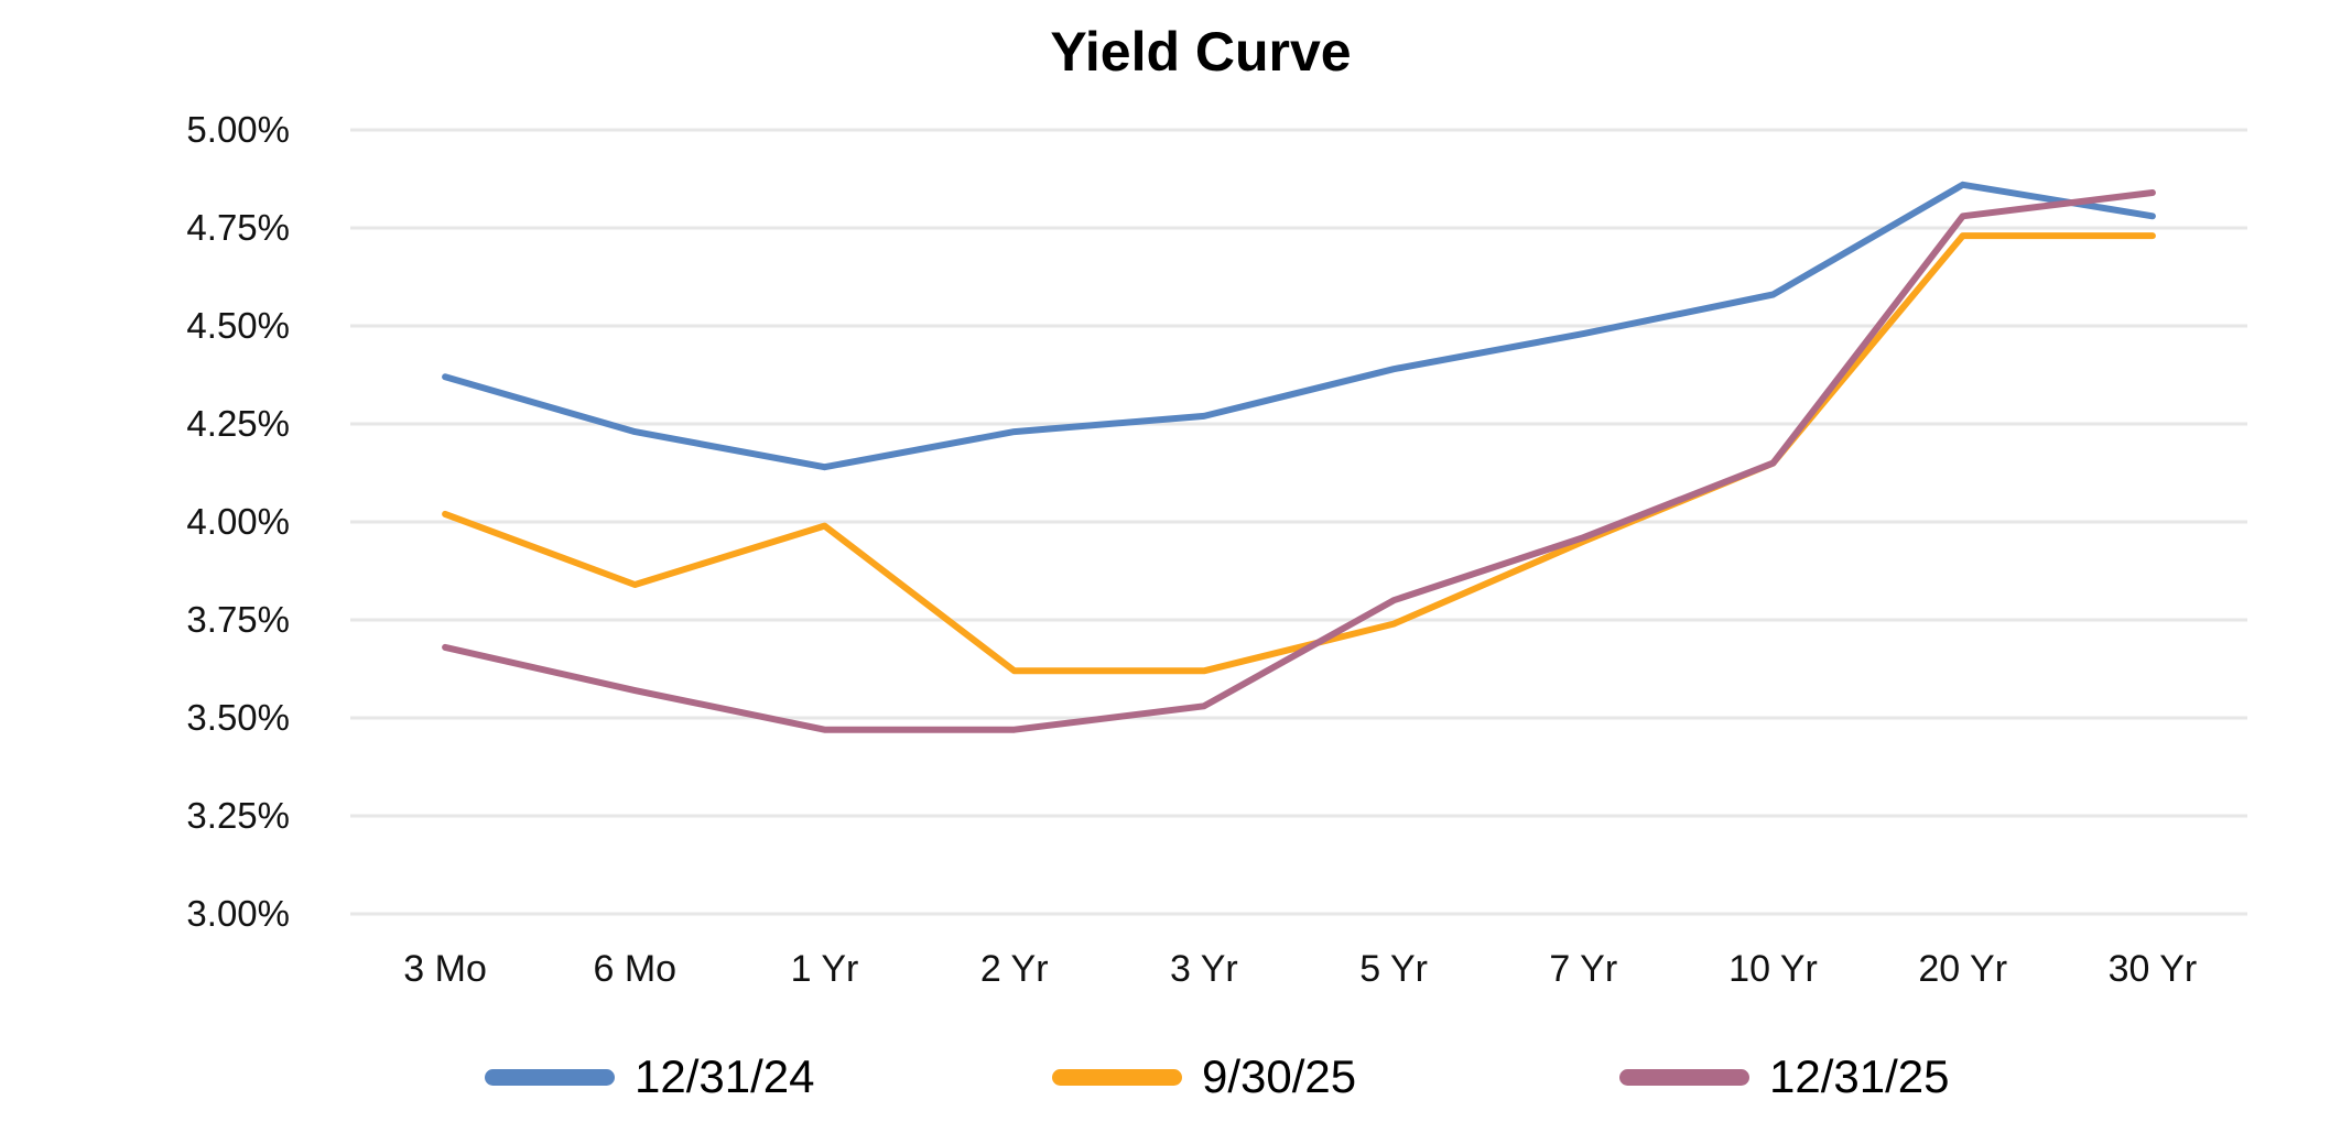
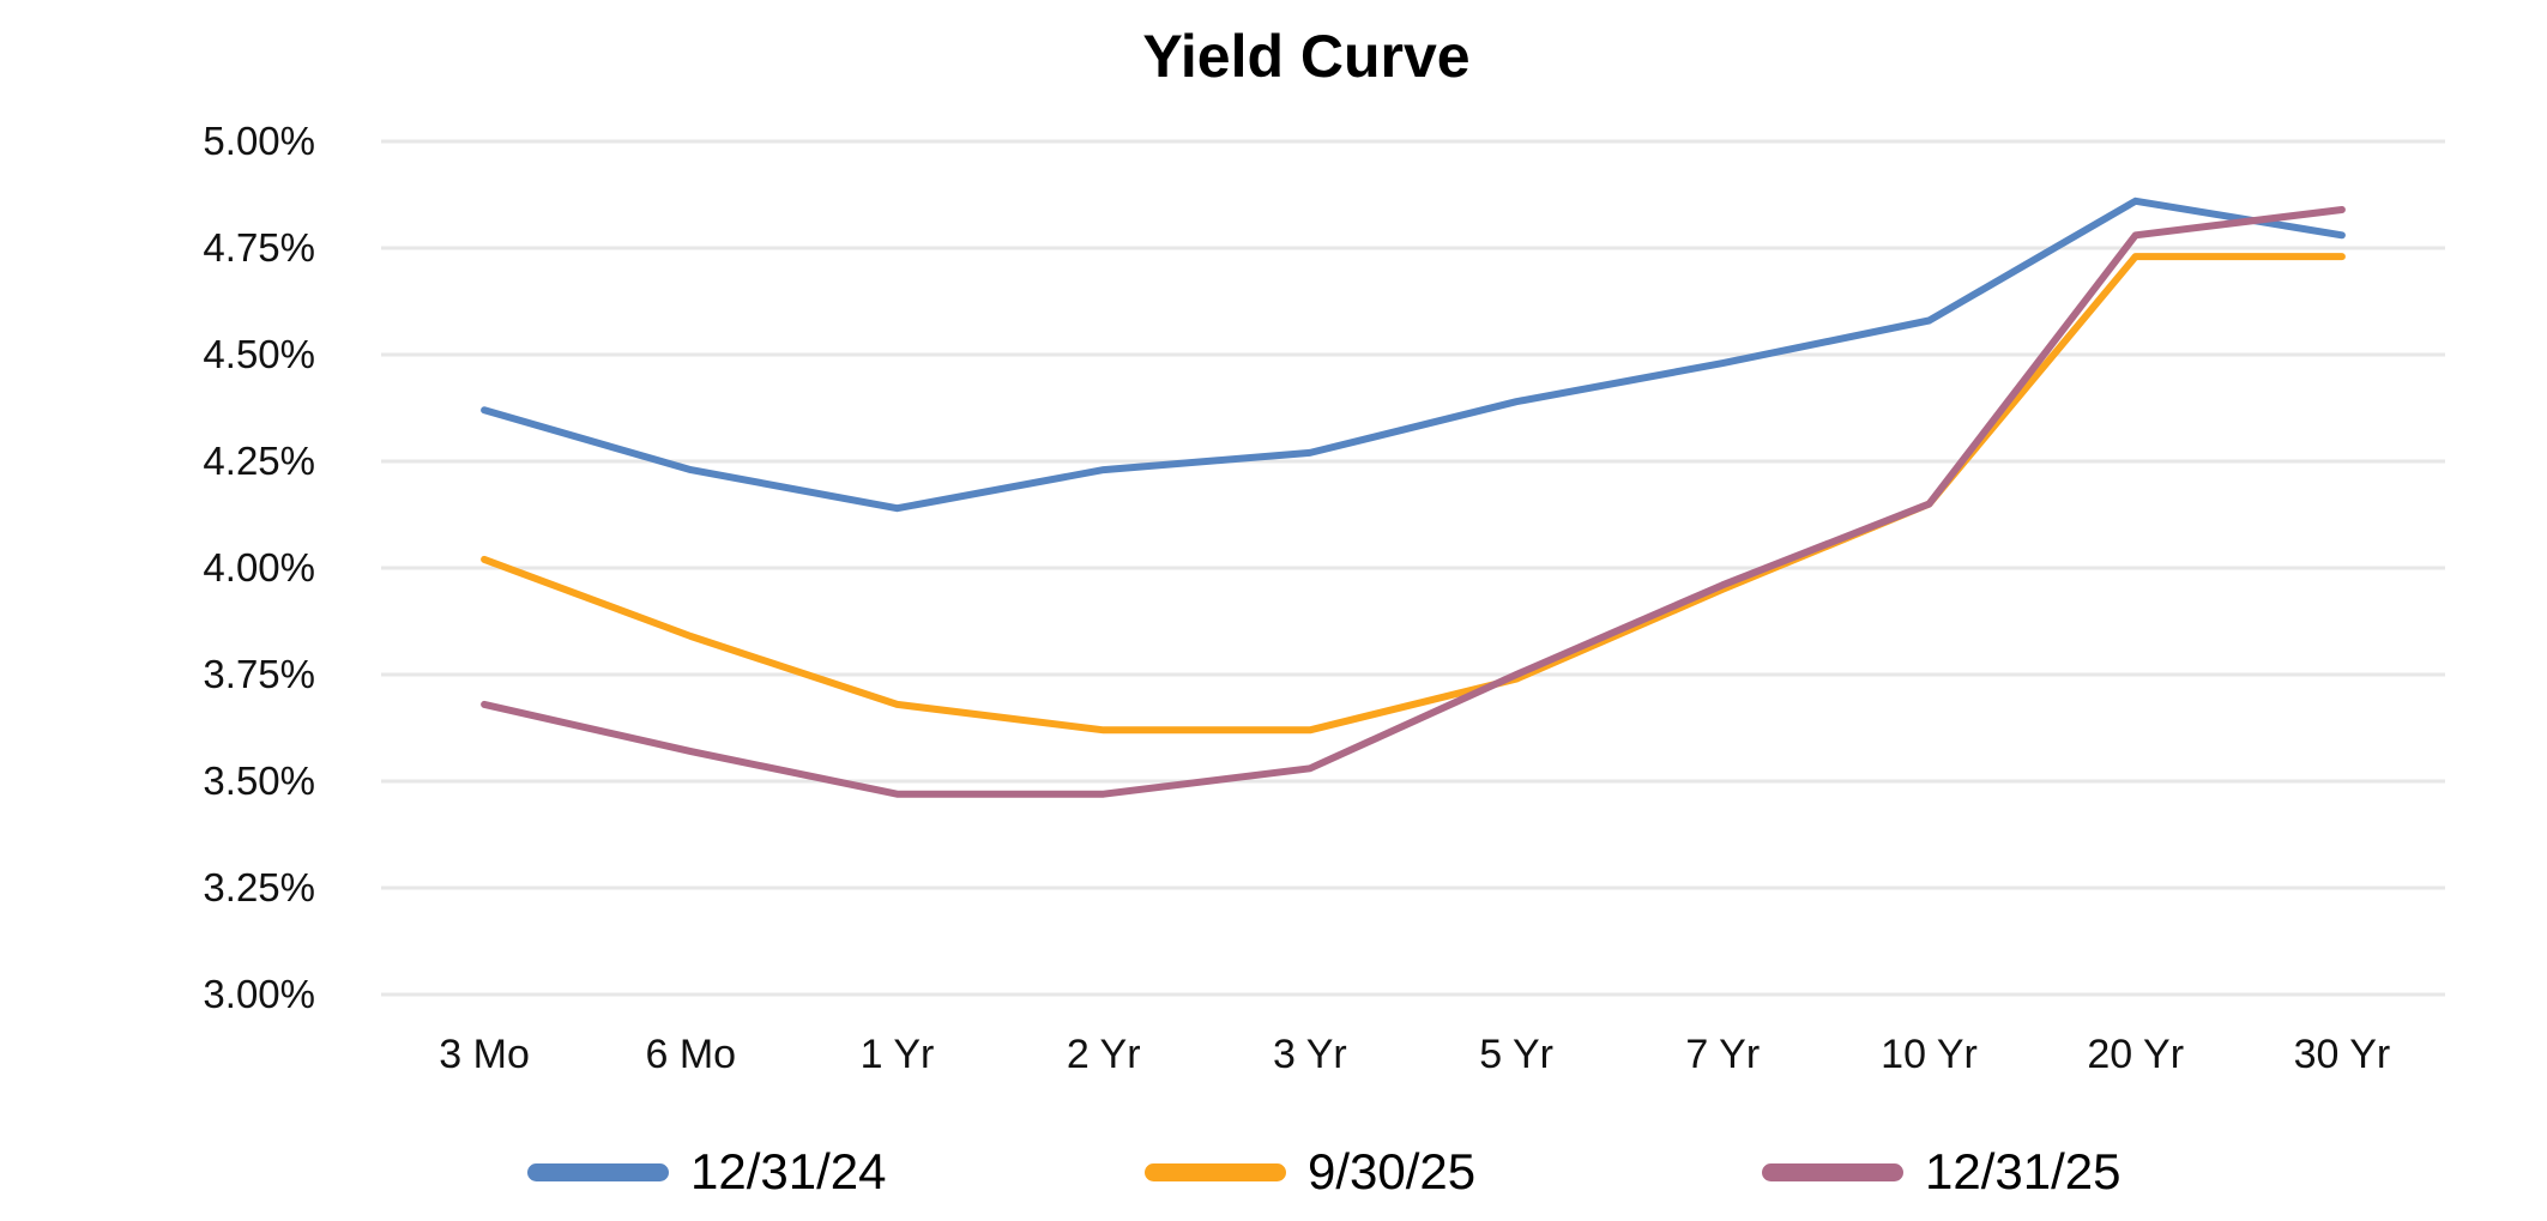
9/30/25/1 Yr: 3.99% -> 3.68%
12/31/25/5 Yr: 3.80% -> 3.75%
